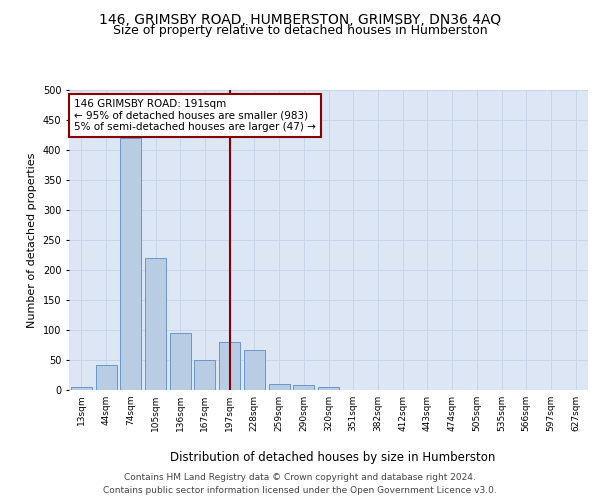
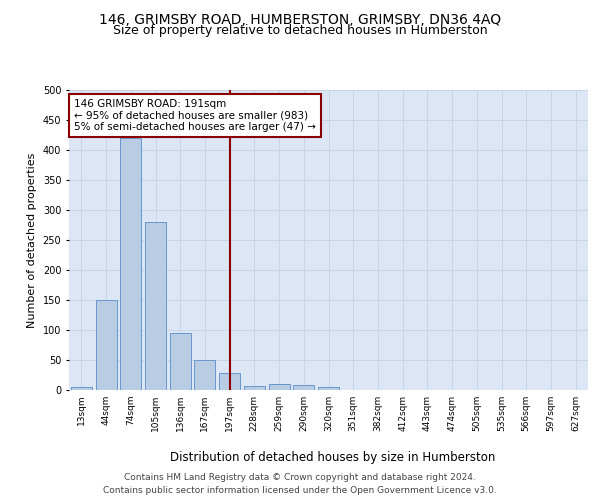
44sqm: 42 -> 150
105sqm: 220 -> 280
197sqm: 80 -> 28
228sqm: 66 -> 7
